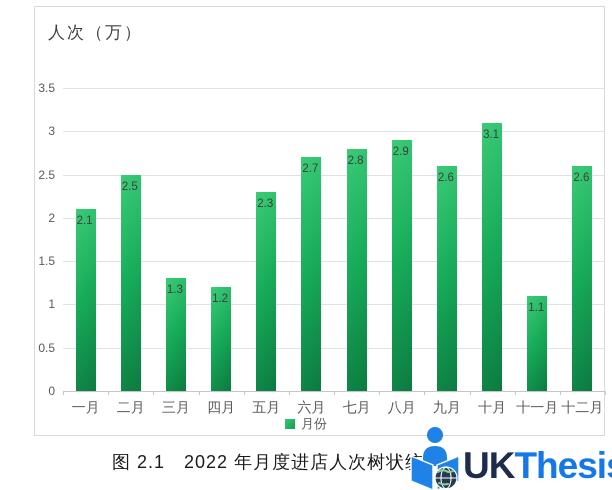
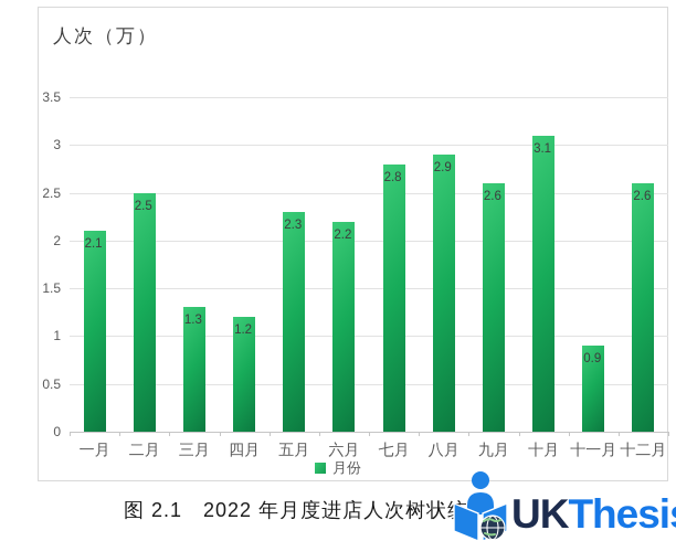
六月: 2.7 -> 2.2
十一月: 1.1 -> 0.9
